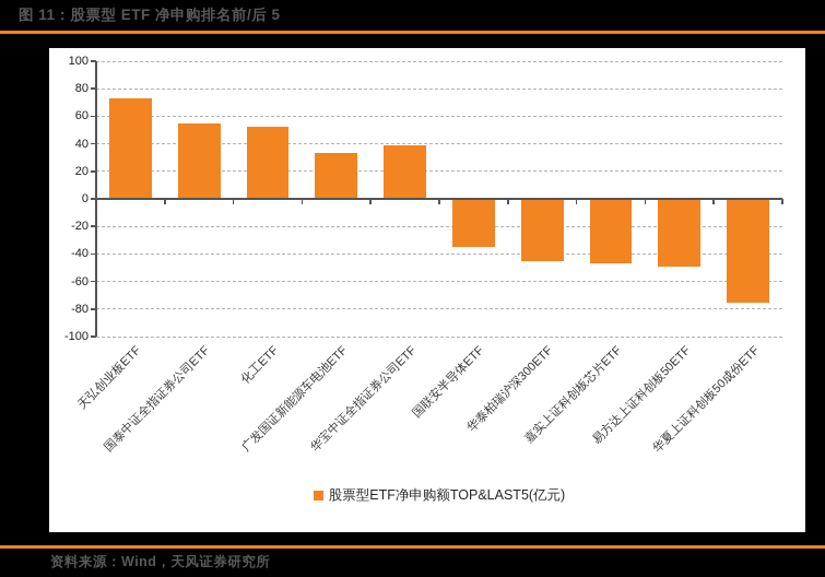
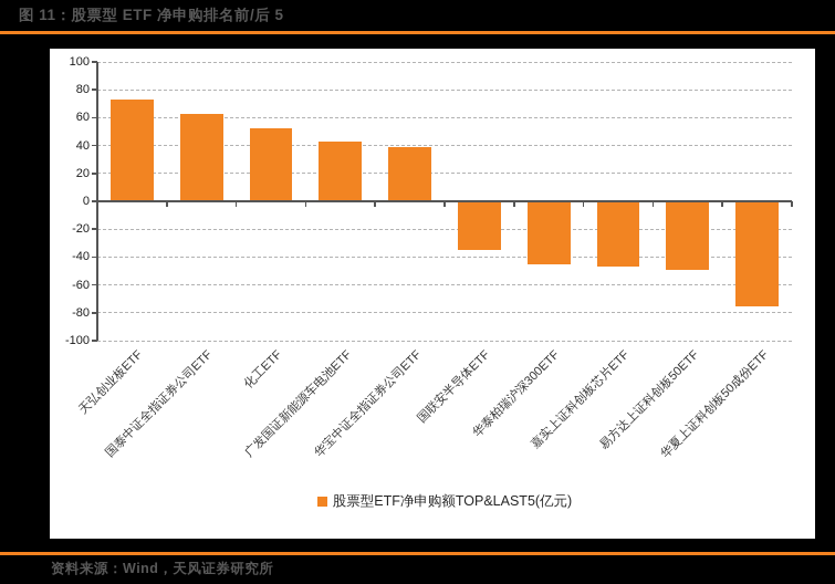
国泰中证全指证券公司ETF: 55 -> 63
广发国证新能源车电池ETF: 33 -> 43
